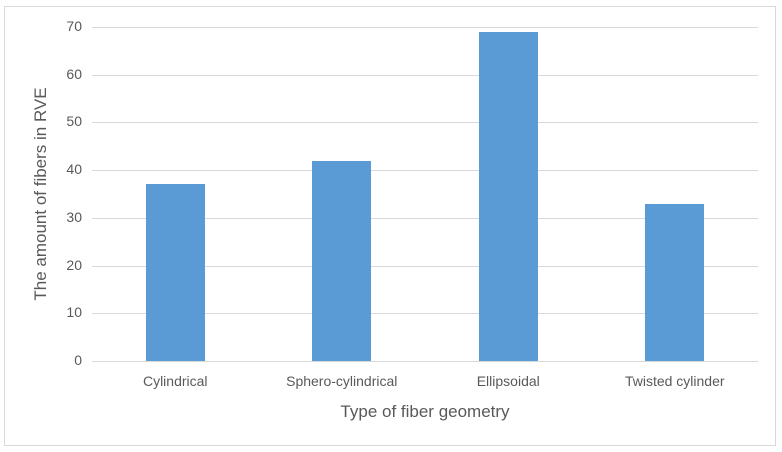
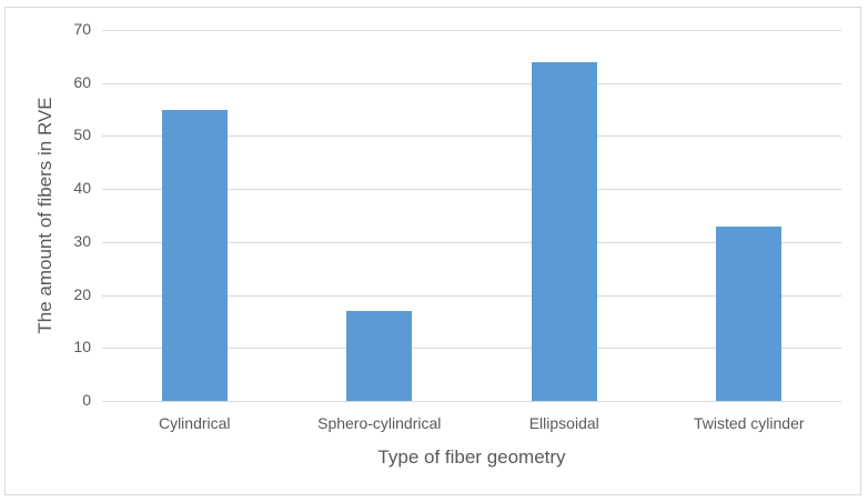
Cylindrical: 37 -> 55
Sphero-cylindrical: 42 -> 17
Ellipsoidal: 69 -> 64
